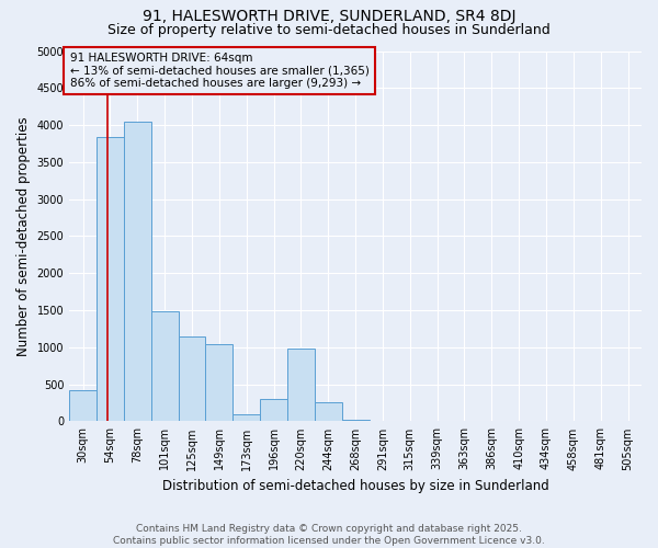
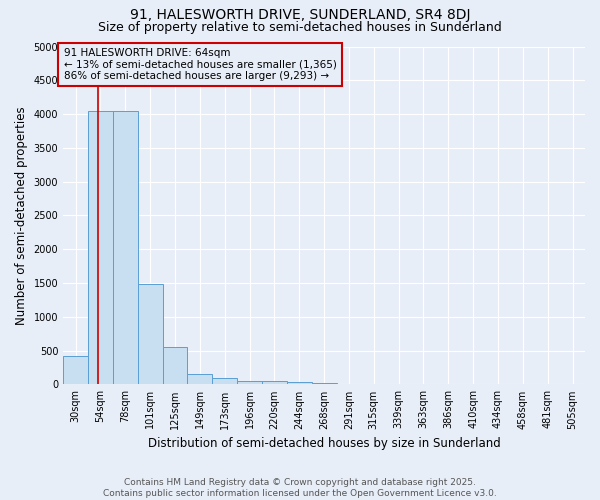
54sqm: 3840 -> 4050
125sqm: 1140 -> 550
149sqm: 1040 -> 160
196sqm: 300 -> 60
220sqm: 980 -> 50
244sqm: 260 -> 40
